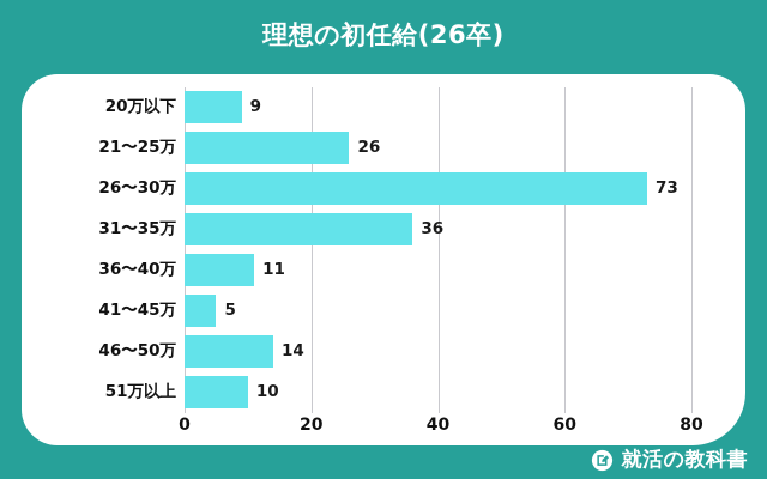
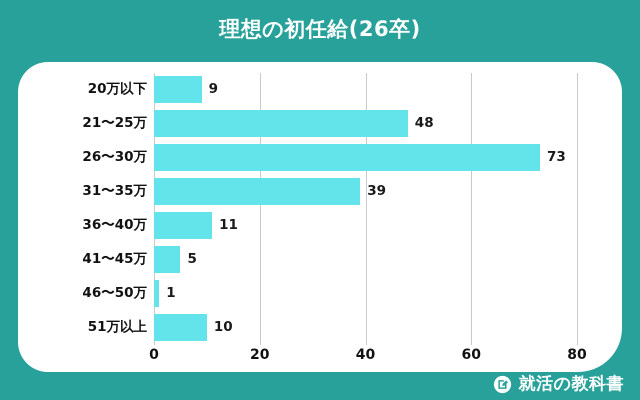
21〜25万: 26 -> 48
31〜35万: 36 -> 39
46〜50万: 14 -> 1
